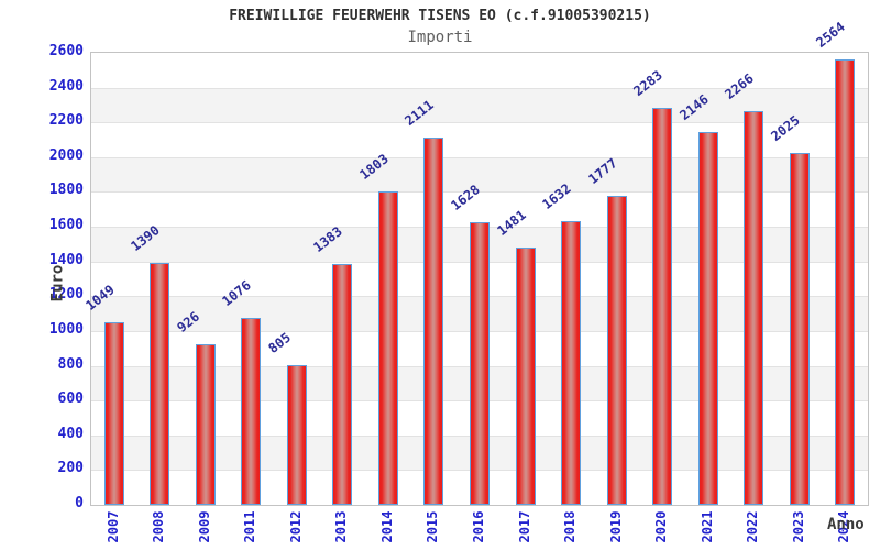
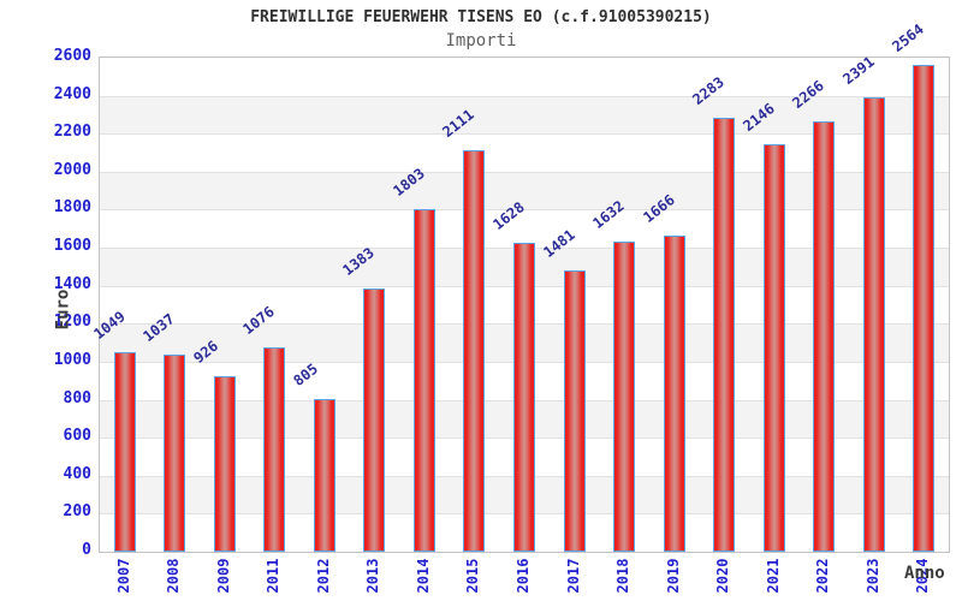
2008: 1390 -> 1037
2019: 1777 -> 1666
2023: 2025 -> 2391
